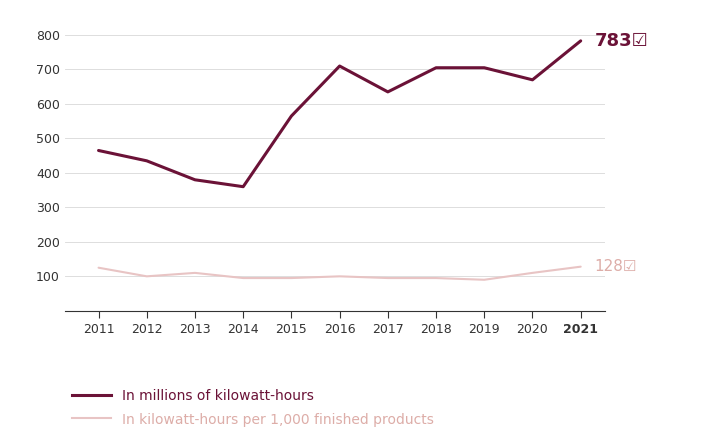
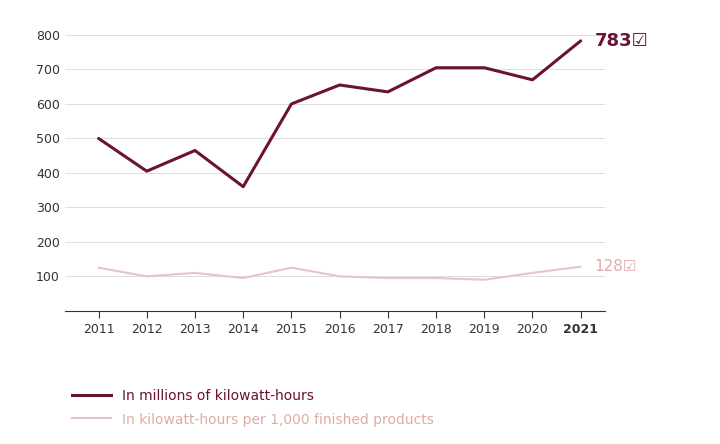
In millions of kilowatt-hours/2011: 465 -> 500
In millions of kilowatt-hours/2012: 435 -> 405
In millions of kilowatt-hours/2013: 380 -> 465
In millions of kilowatt-hours/2015: 565 -> 600
In kilowatt-hours per 1,000 finished products/2015: 95 -> 125
In millions of kilowatt-hours/2016: 710 -> 655
